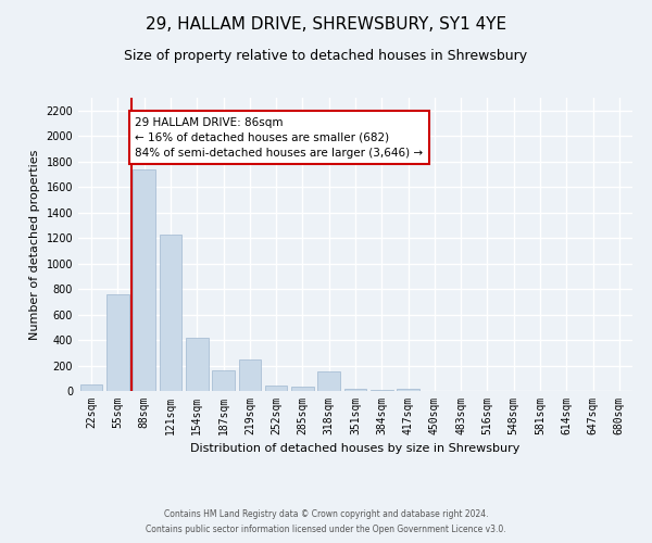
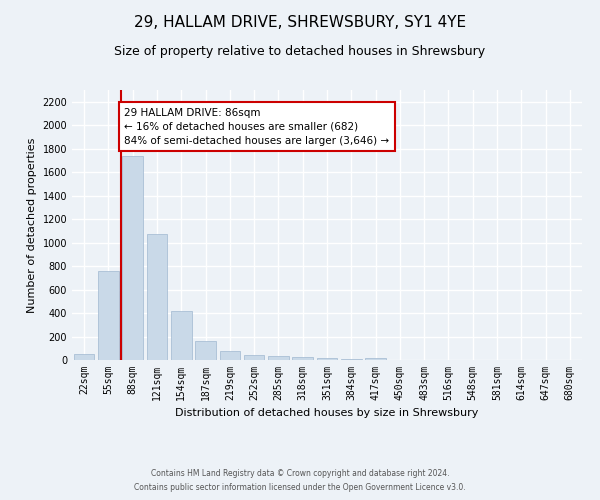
121sqm: 1230 -> 1070
219sqm: 250 -> 80
318sqm: 150 -> 20
